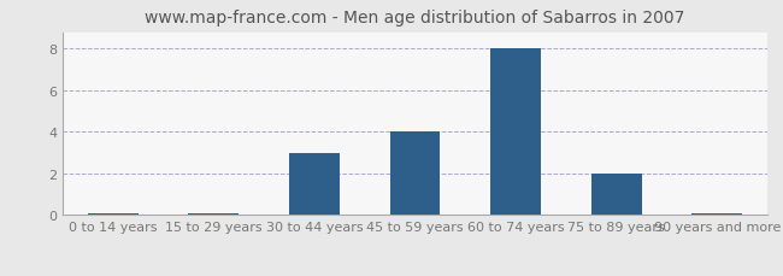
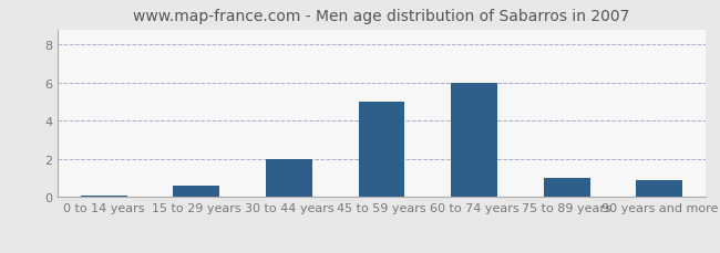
15 to 29 years: 0.1 -> 0.6
30 to 44 years: 3.0 -> 2.0
45 to 59 years: 4.0 -> 5.0
60 to 74 years: 8.0 -> 6.0
75 to 89 years: 2.0 -> 1.0
90 years and more: 0.1 -> 0.9
